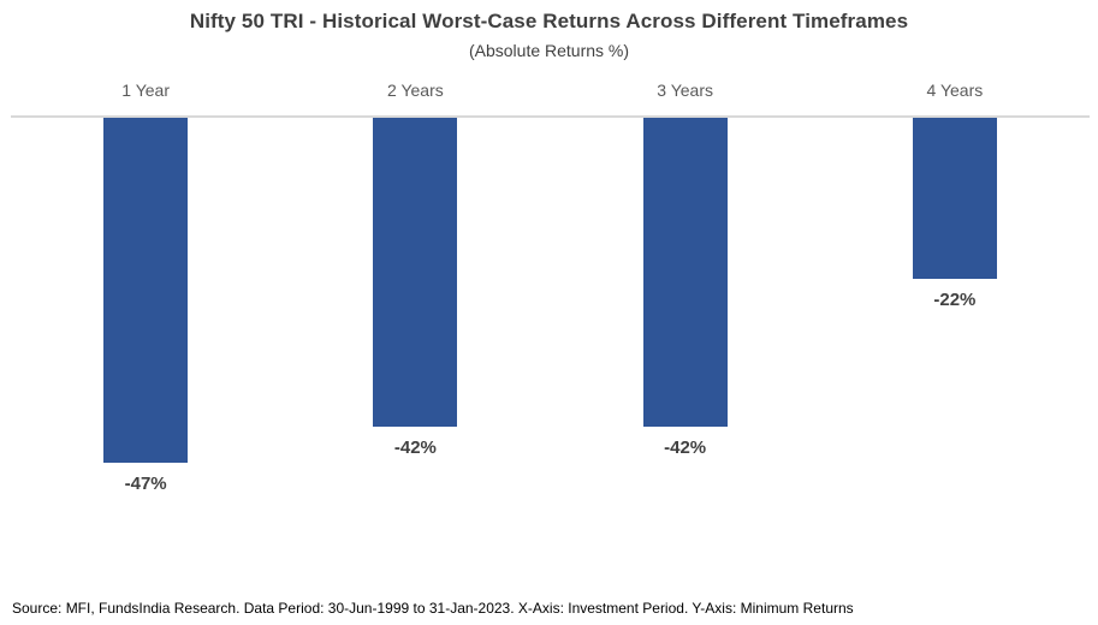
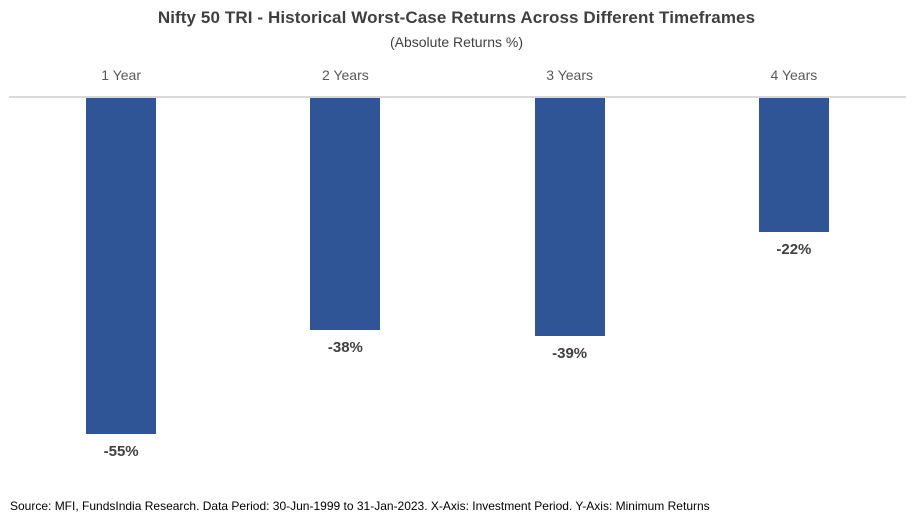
1 Year: -47% -> -55%
2 Years: -42% -> -38%
3 Years: -42% -> -39%
